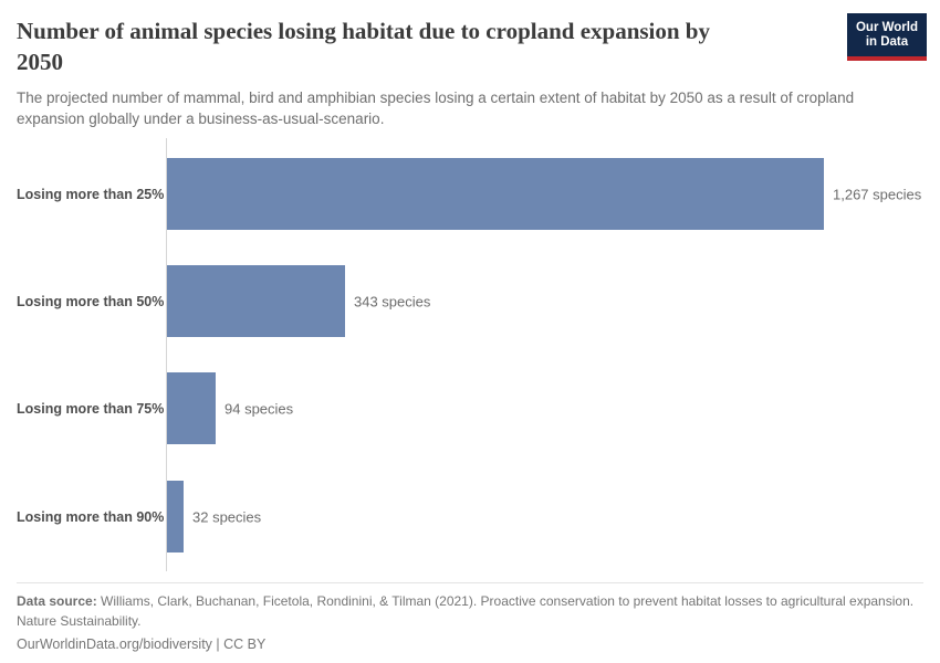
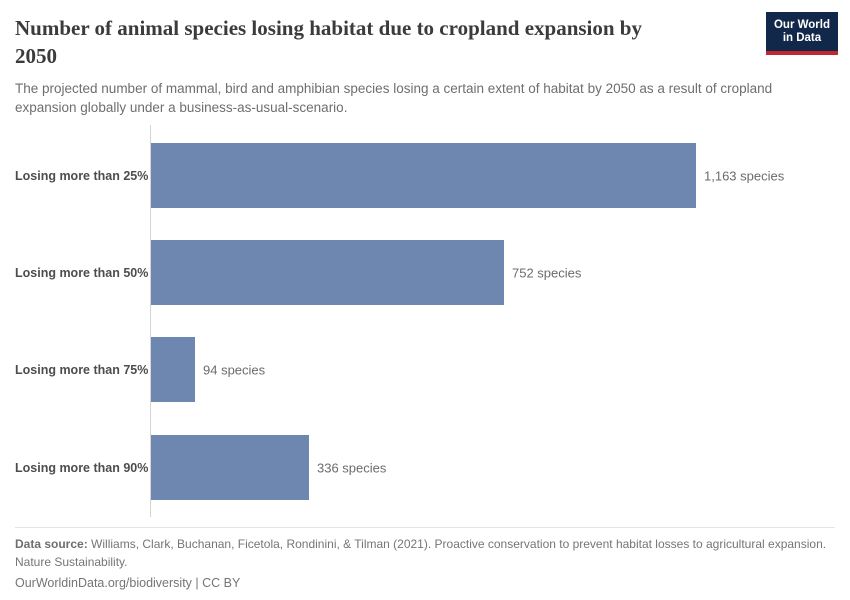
Losing more than 25%: 1,267 -> 1,163
Losing more than 50%: 343 -> 752
Losing more than 90%: 32 -> 336
